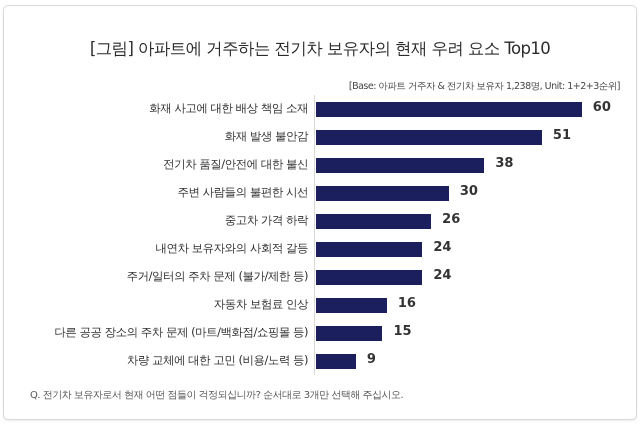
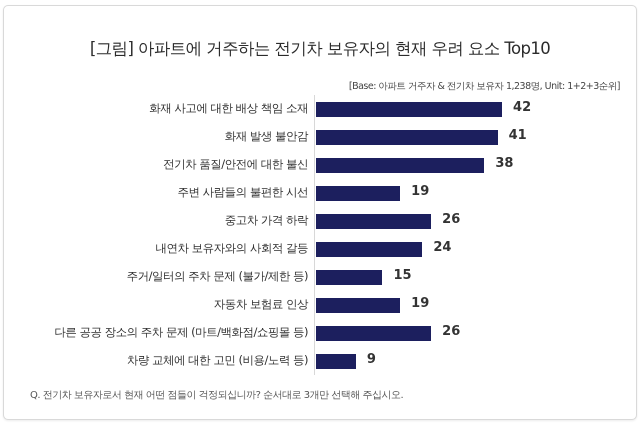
화재 사고에 대한 배상 책임 소재: 60 -> 42
화재 발생 불안감: 51 -> 41
주변 사람들의 불편한 시선: 30 -> 19
주거/일터의 주차 문제 (불가/제한 등): 24 -> 15
자동차 보험료 인상: 16 -> 19
다른 공공 장소의 주차 문제 (마트/백화점/쇼핑몰 등): 15 -> 26
